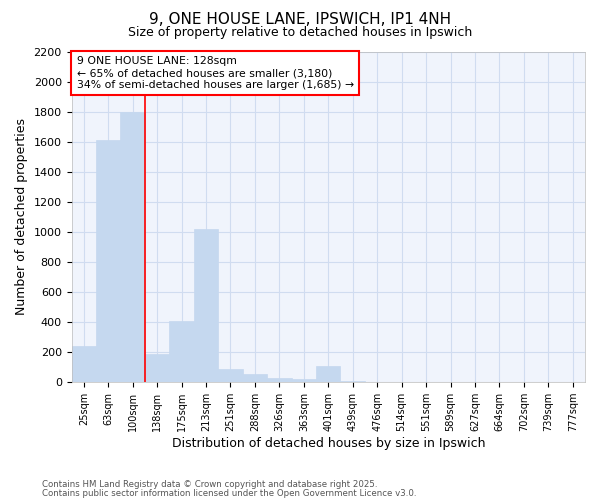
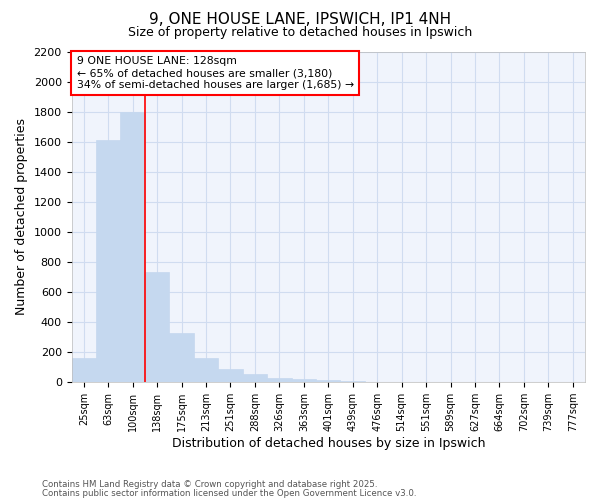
25sqm: 240 -> 160
138sqm: 190 -> 730
175sqm: 410 -> 320
213sqm: 1020 -> 160
401sqm: 110 -> 10
